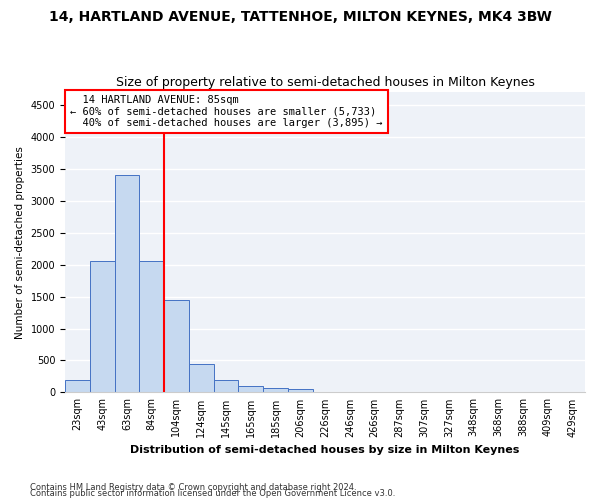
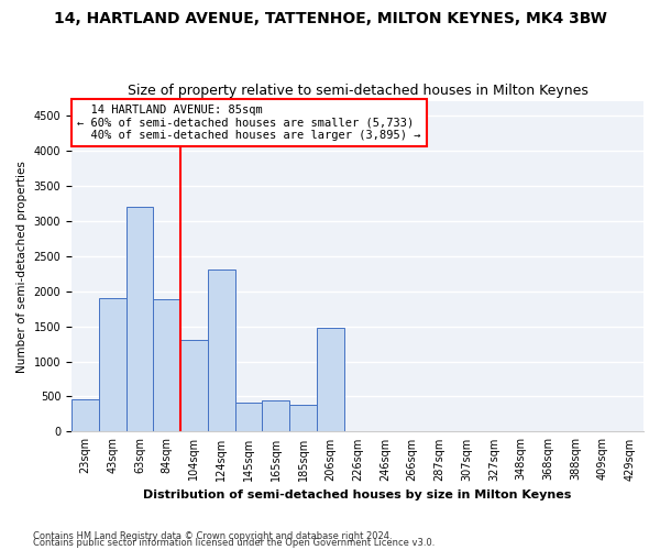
23sqm: 200 -> 460
43sqm: 2050 -> 1900
63sqm: 3400 -> 3200
84sqm: 2050 -> 1880
104sqm: 1450 -> 1300
124sqm: 450 -> 2300
145sqm: 200 -> 420
165sqm: 100 -> 440
185sqm: 80 -> 380
206sqm: 50 -> 1480
